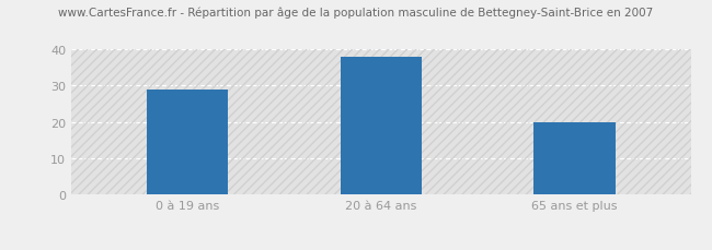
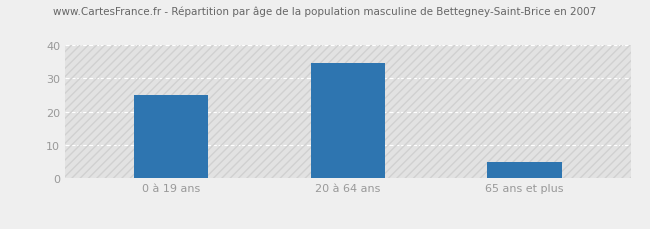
0 à 19 ans: 29.0 -> 25.0
20 à 64 ans: 38.0 -> 34.5
65 ans et plus: 20.0 -> 5.0
